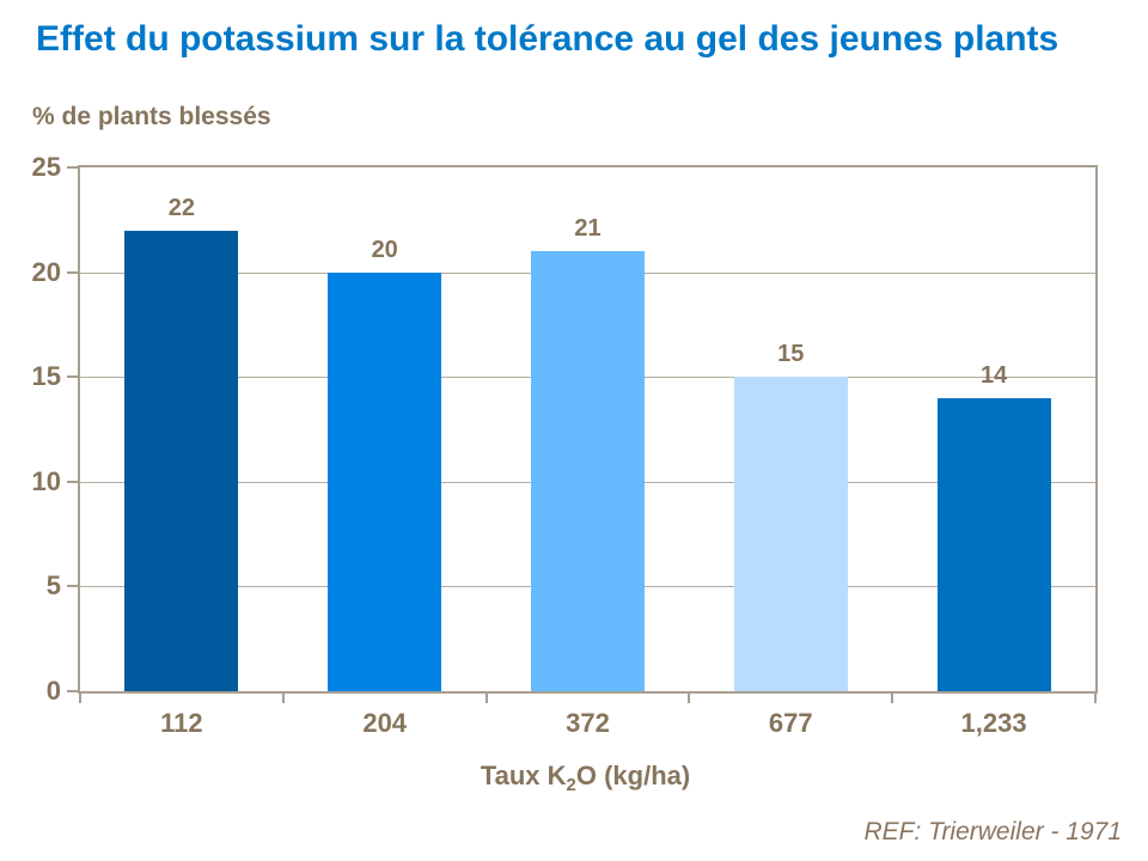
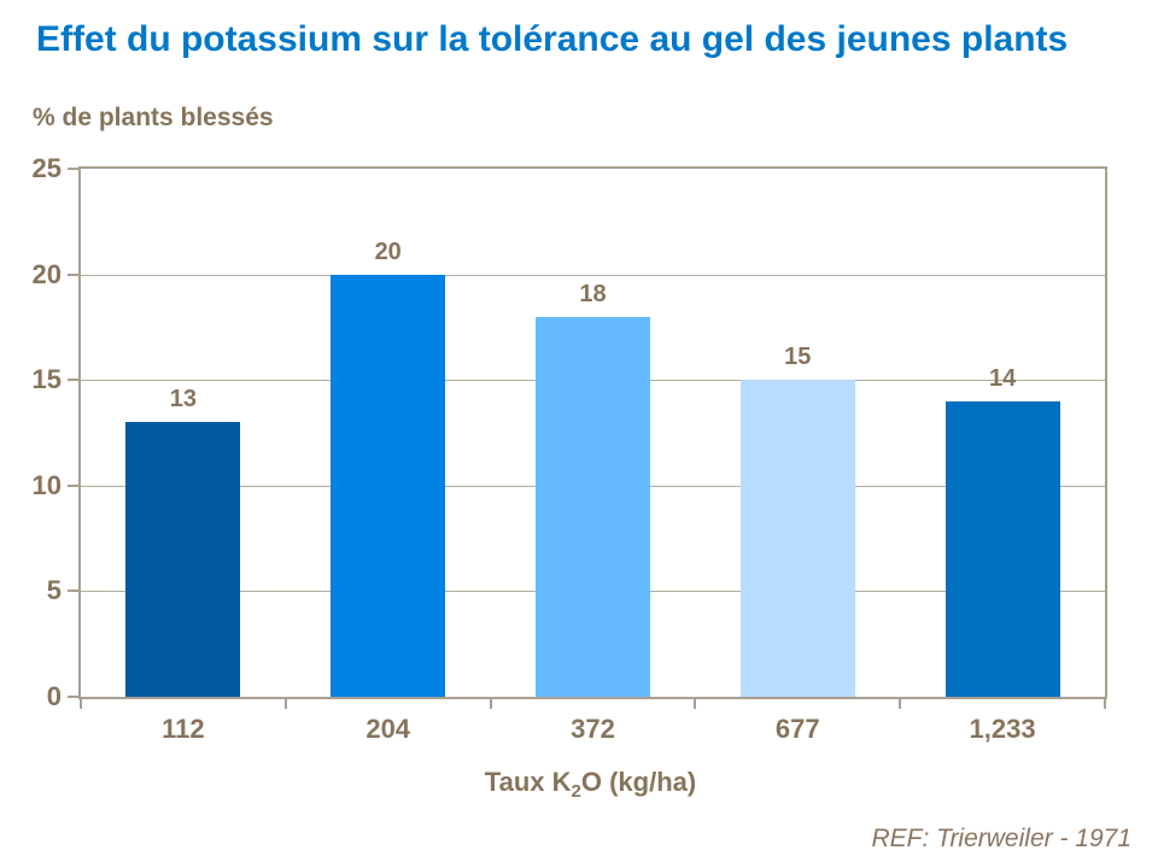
112: 22 -> 13
372: 21 -> 18
